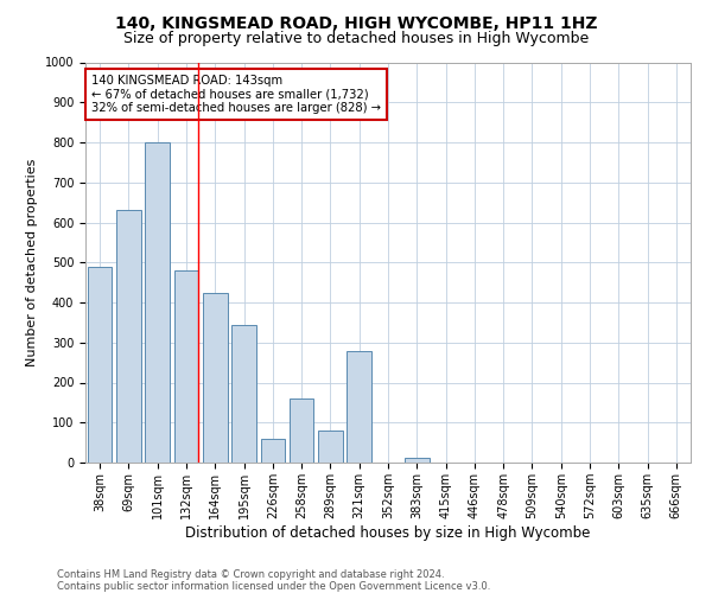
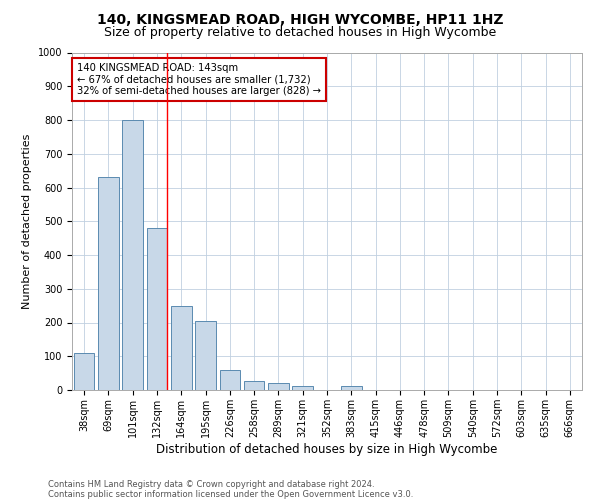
38sqm: 490 -> 110
164sqm: 425 -> 250
195sqm: 345 -> 205
258sqm: 160 -> 28
289sqm: 80 -> 20
321sqm: 280 -> 13
